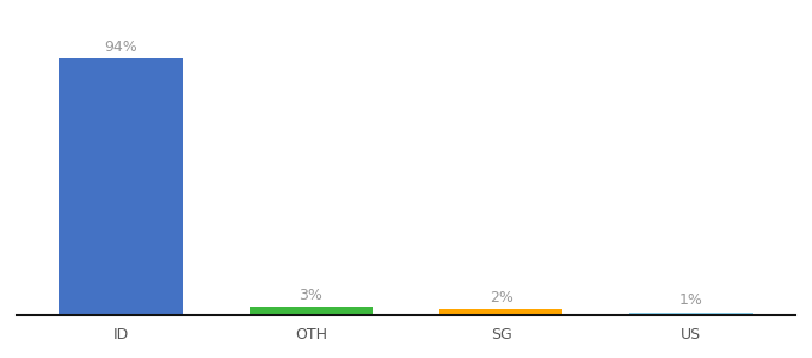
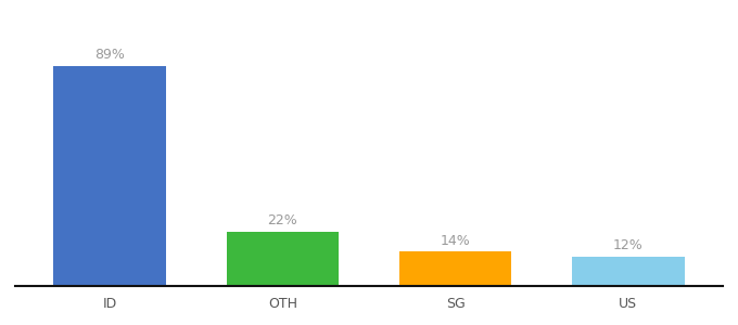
ID: 94% -> 89%
OTH: 3% -> 22%
SG: 2% -> 14%
US: 1% -> 12%
